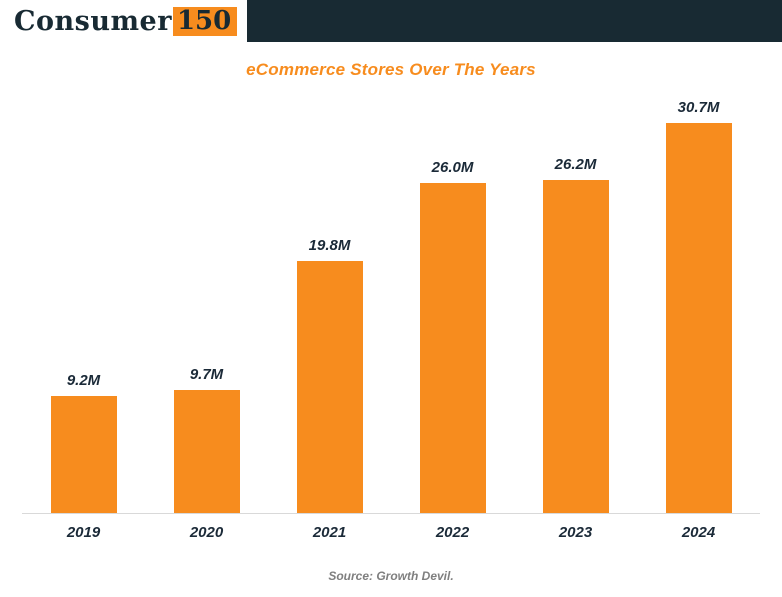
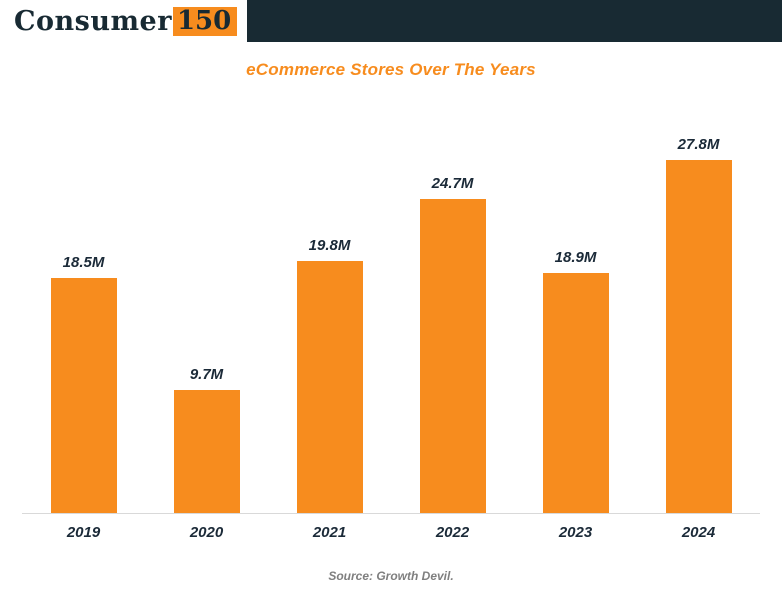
2019: 9.2M -> 18.5M
2022: 26.0M -> 24.7M
2023: 26.2M -> 18.9M
2024: 30.7M -> 27.8M
